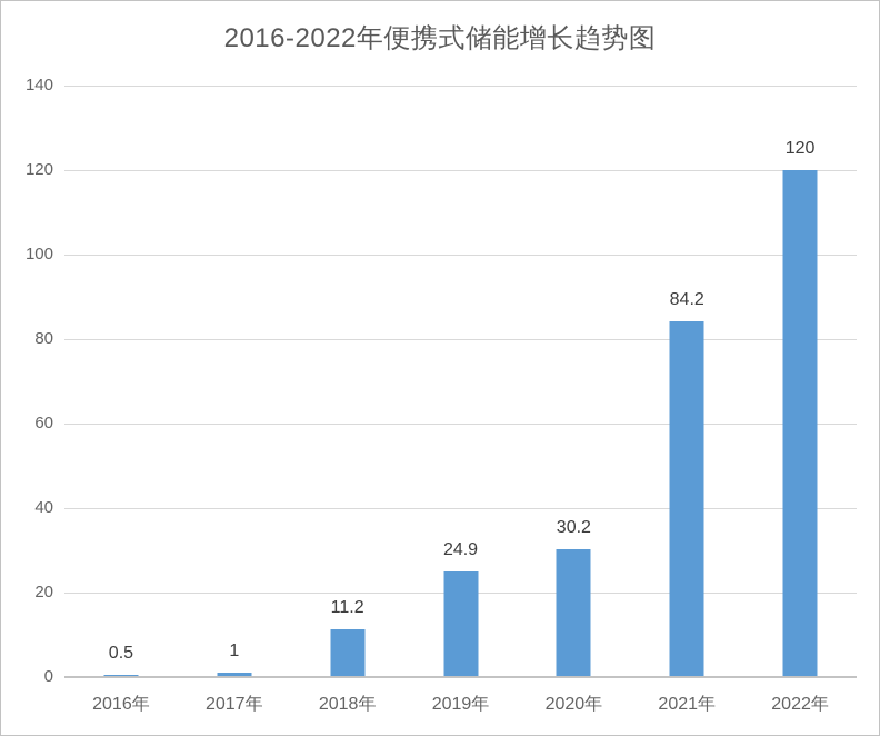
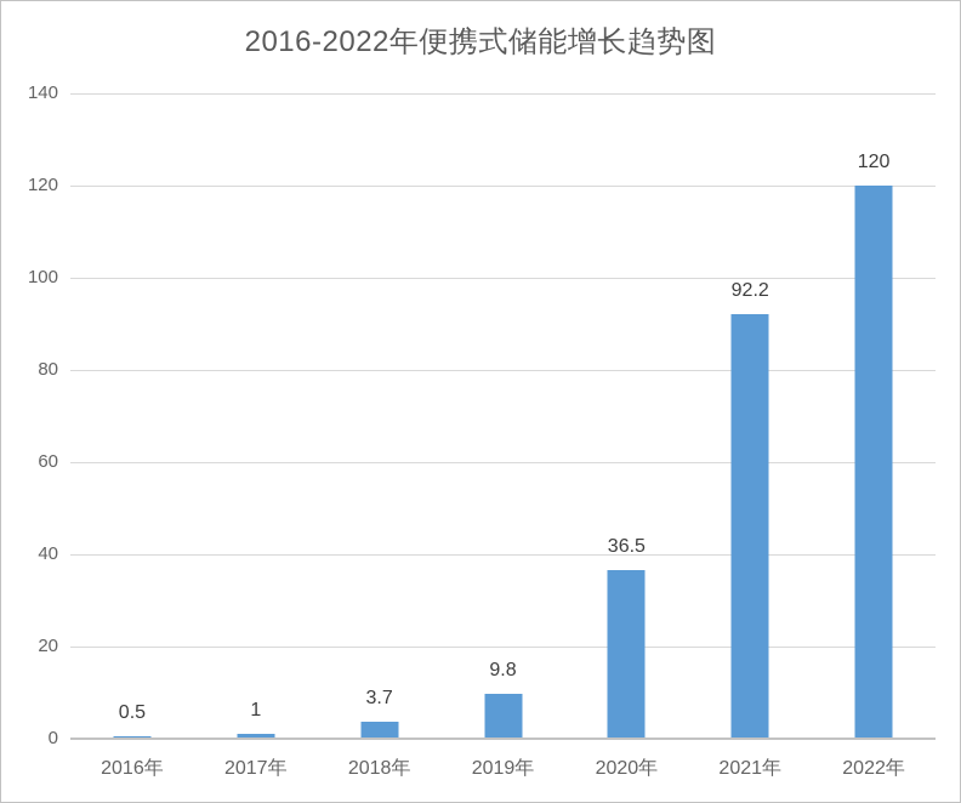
2018年: 11.2 -> 3.7
2019年: 24.9 -> 9.8
2020年: 30.2 -> 36.5
2021年: 84.2 -> 92.2
